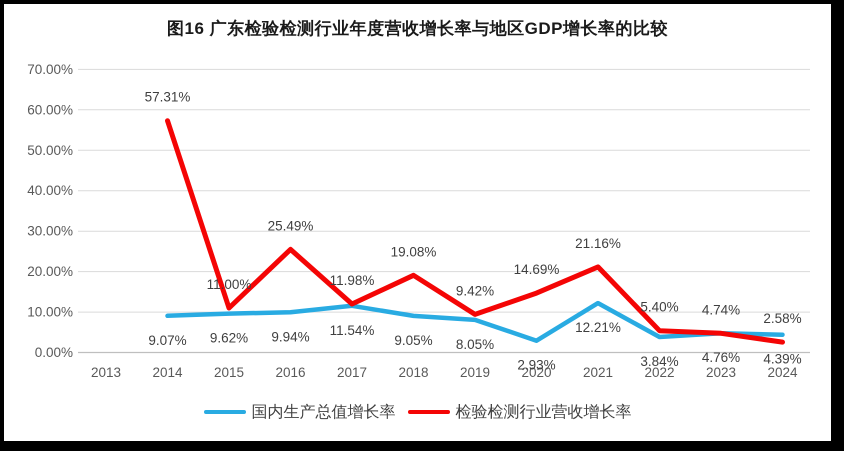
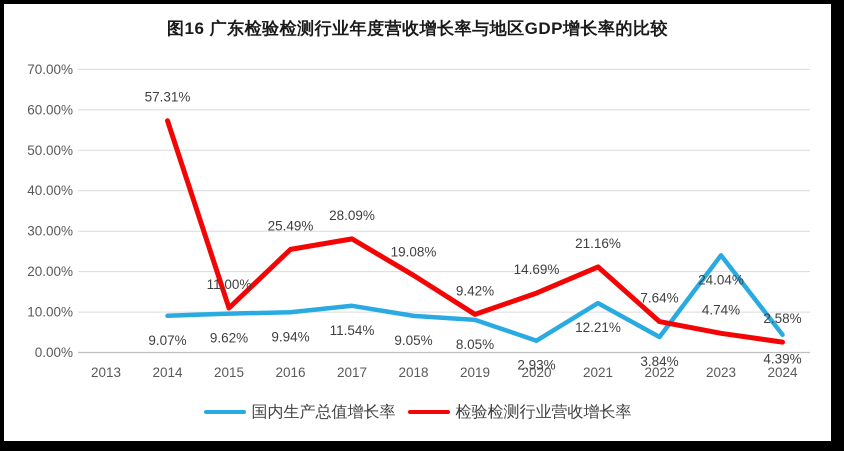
检验检测行业营收增长率/2017: 11.98% -> 28.09%
检验检测行业营收增长率/2022: 5.40% -> 7.64%
国内生产总值增长率/2023: 4.76% -> 24.04%
